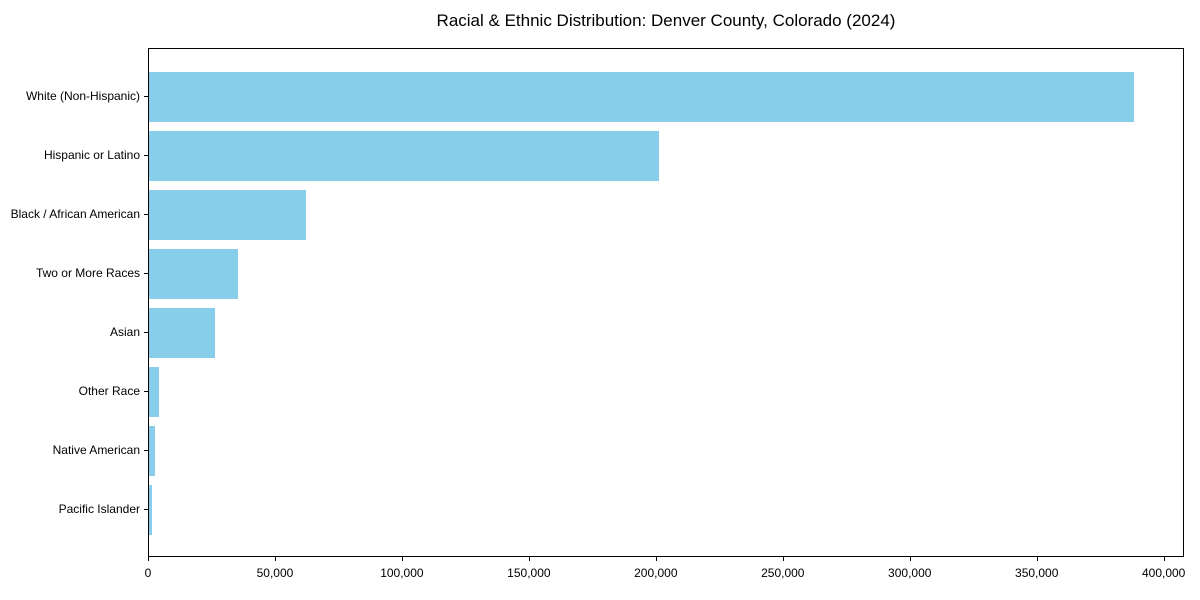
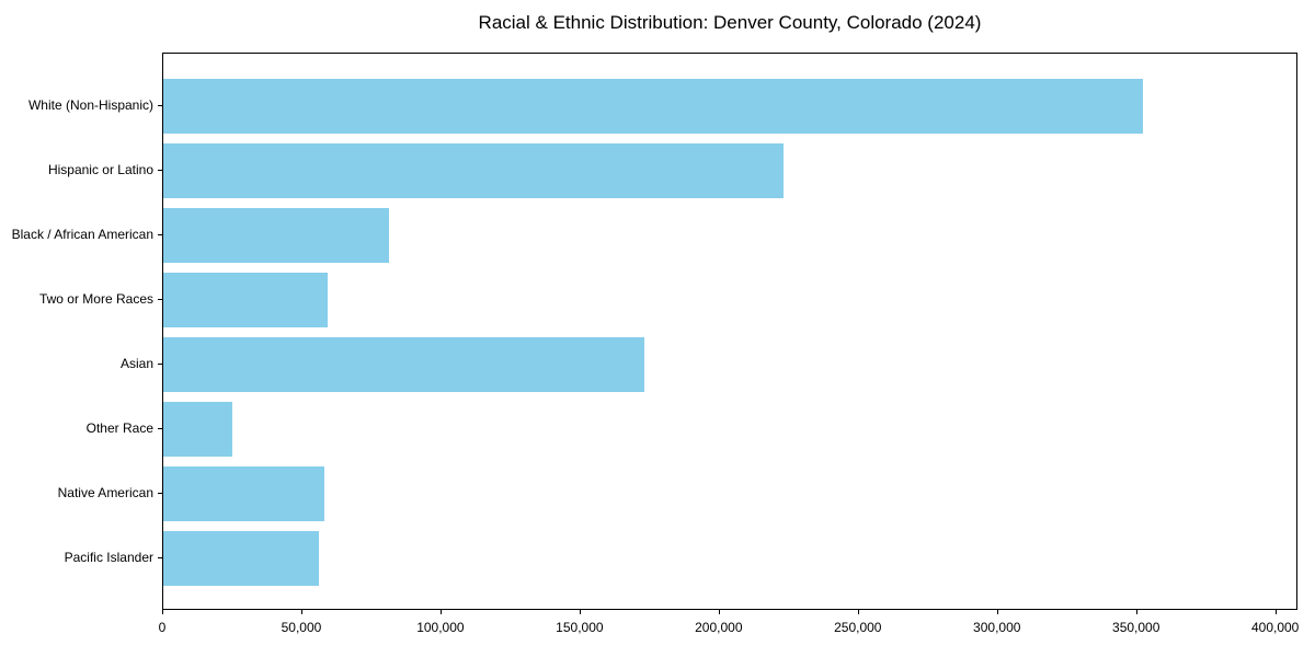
White (Non-Hispanic): 388000 -> 352000
Hispanic or Latino: 201000 -> 223000
Black / African American: 62000 -> 81000
Two or More Races: 35000 -> 59000
Asian: 26000 -> 173000
Other Race: 4000 -> 25000
Native American: 2000 -> 58000
Pacific Islander: 1000 -> 56000
